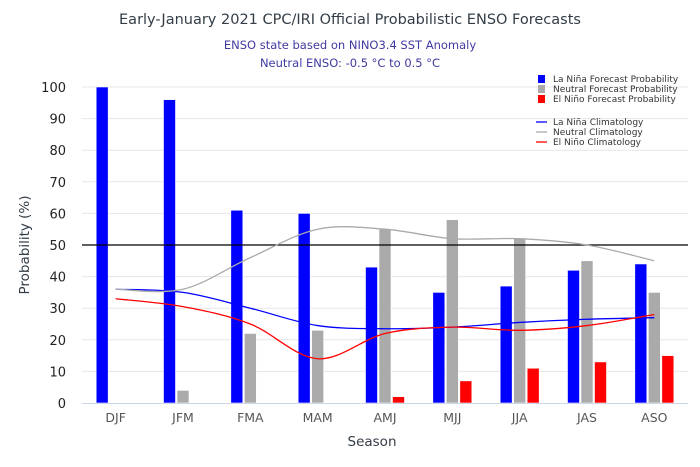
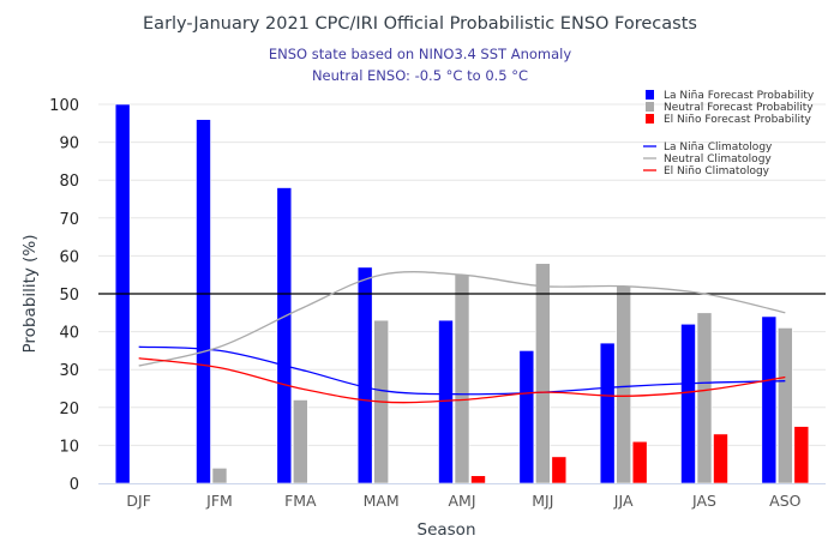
Neutral Climatology/DJF: 36 -> 31
La Niña Forecast Probability/FMA: 61 -> 78
La Niña Forecast Probability/MAM: 60 -> 57
Neutral Forecast Probability/MAM: 23 -> 43
El Niño Climatology/MAM: 14 -> 22
Neutral Forecast Probability/ASO: 35 -> 41
